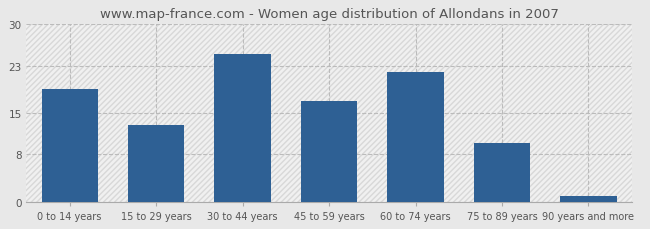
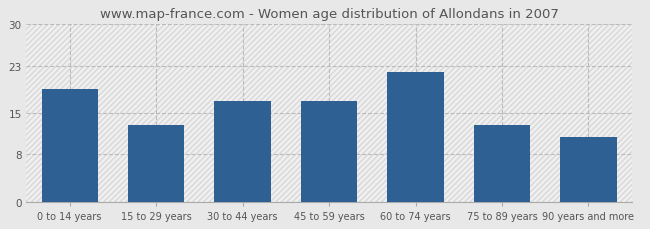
30 to 44 years: 25 -> 17
75 to 89 years: 10 -> 13
90 years and more: 1 -> 11
